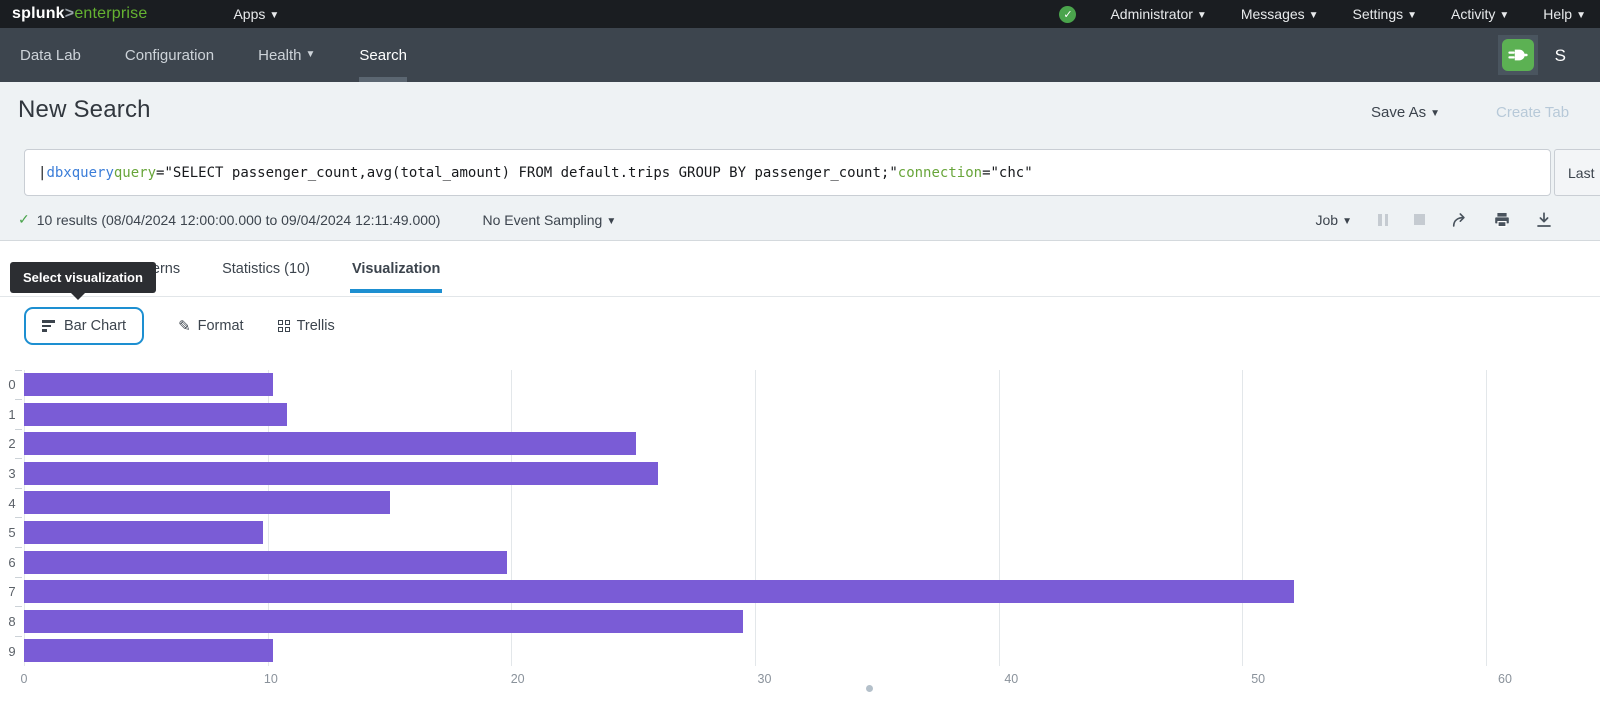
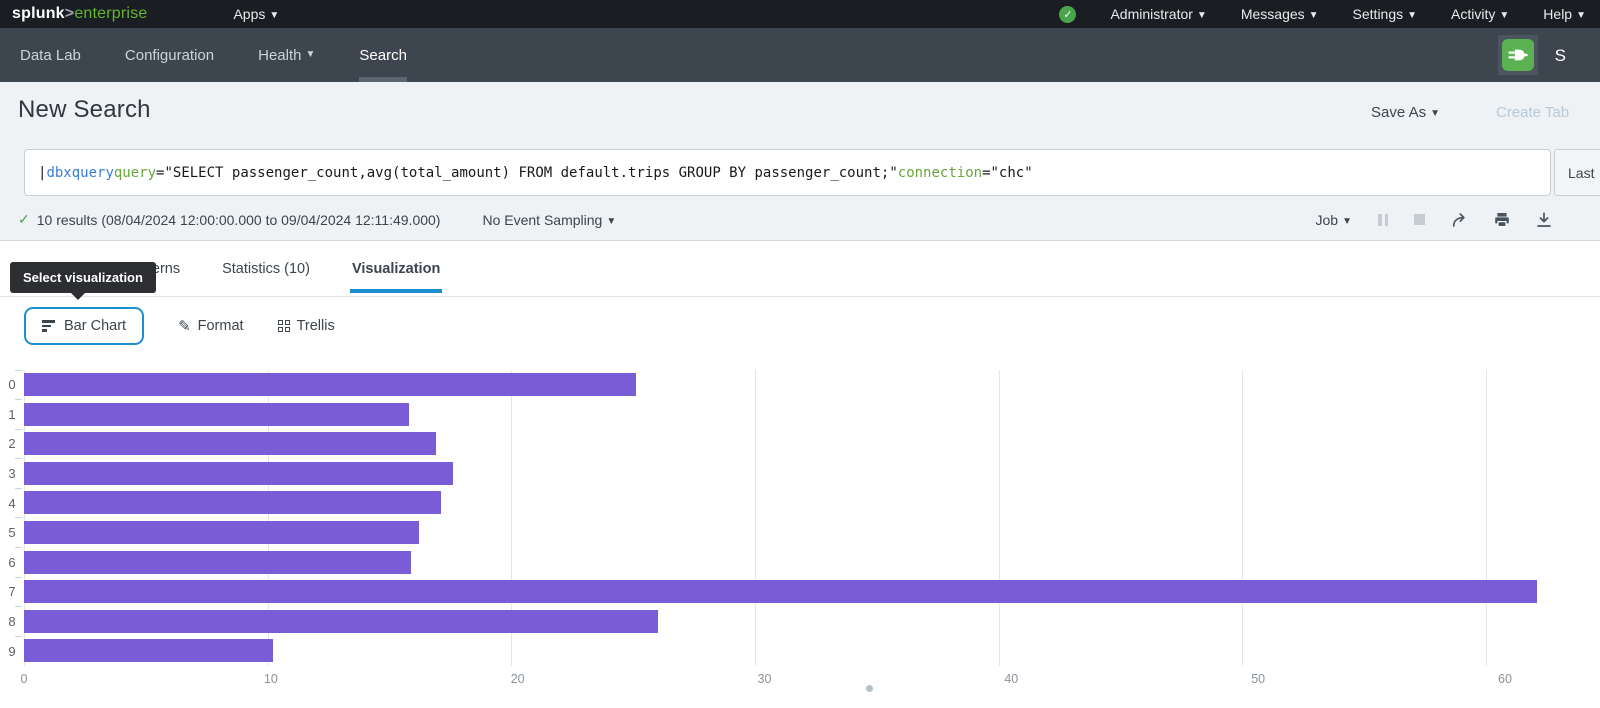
0: 10.2 -> 25.1
1: 10.8 -> 15.8
2: 25.1 -> 16.9
3: 26.0 -> 17.6
4: 15.0 -> 17.1
5: 9.8 -> 16.2
6: 19.8 -> 15.9
7: 52.1 -> 62.1
8: 29.5 -> 26.0
